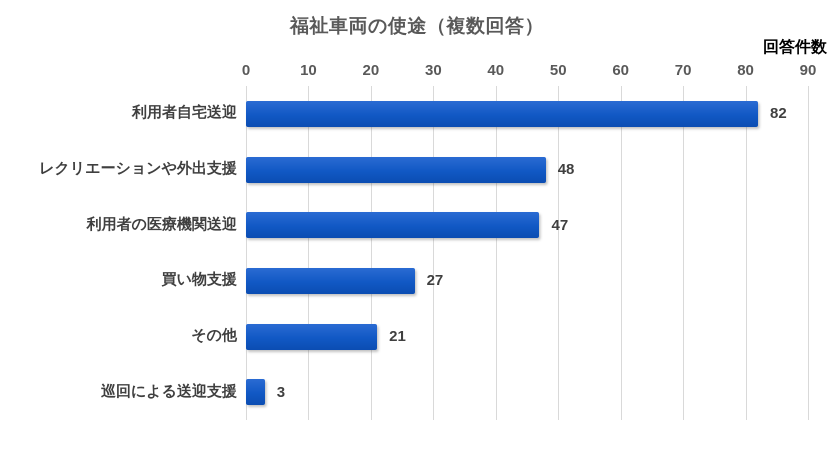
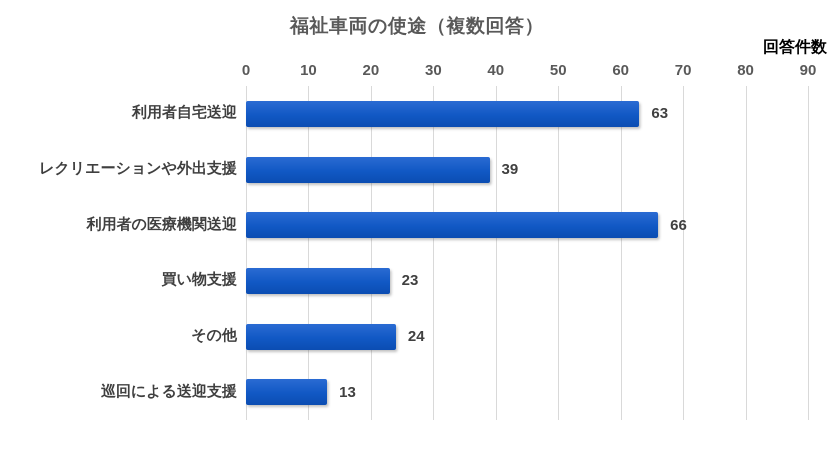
利用者自宅送迎: 82 -> 63
レクリエーションや外出支援: 48 -> 39
利用者の医療機関送迎: 47 -> 66
買い物支援: 27 -> 23
その他: 21 -> 24
巡回による送迎支援: 3 -> 13
